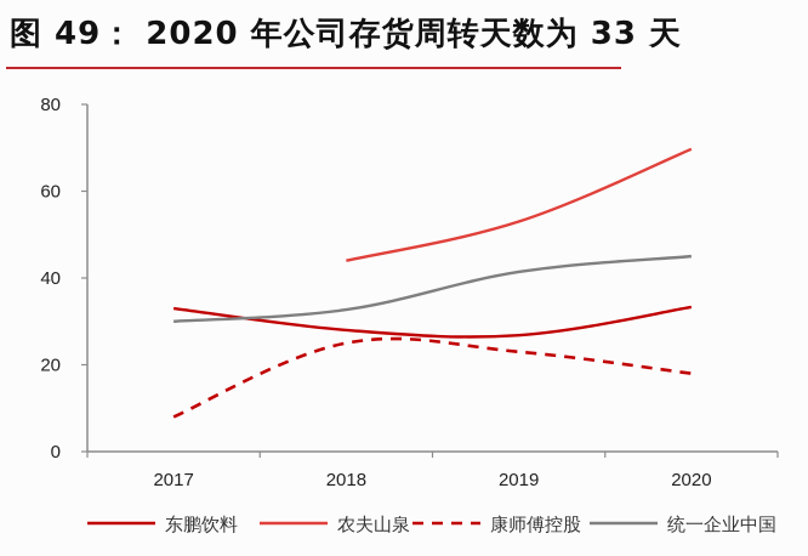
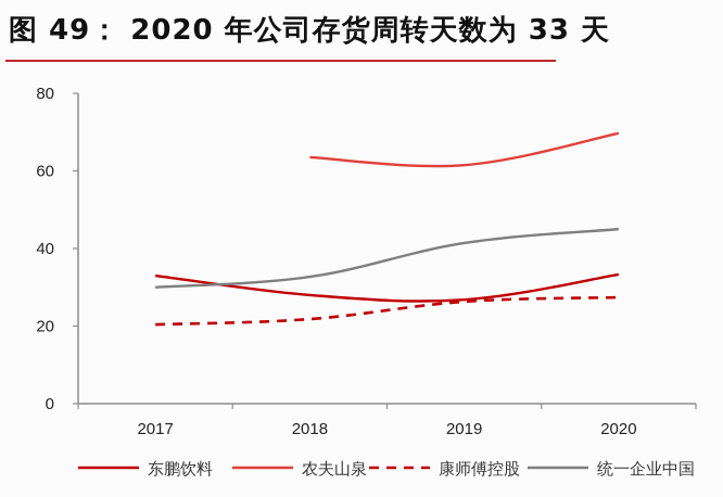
康师傅控股/2017: 8 -> 20
农夫山泉/2018: 44 -> 64
康师傅控股/2018: 25 -> 22
农夫山泉/2019: 53 -> 62
康师傅控股/2019: 23 -> 26
康师傅控股/2020: 18 -> 27
